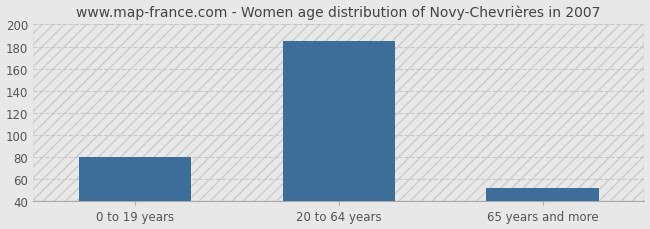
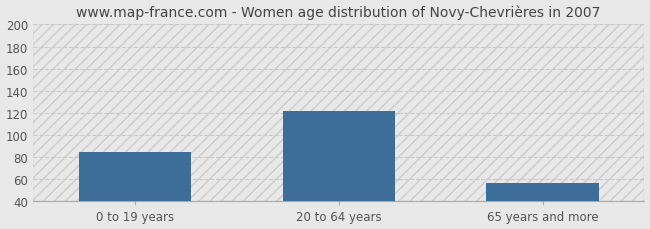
0 to 19 years: 80 -> 85
20 to 64 years: 185 -> 122
65 years and more: 52 -> 57
